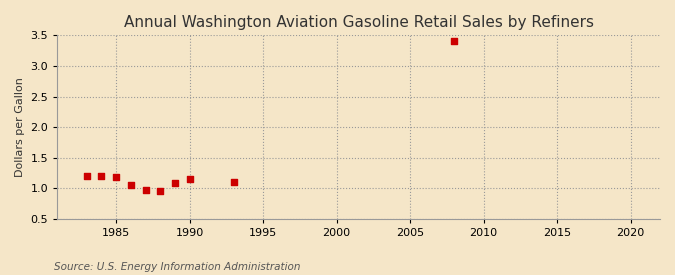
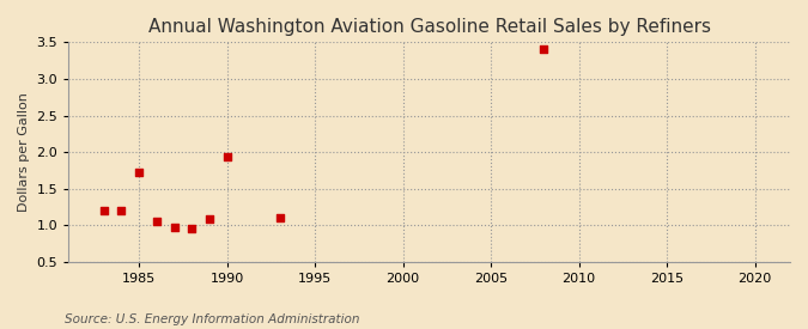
1985: 1.18 -> 1.72
1990: 1.15 -> 1.94
